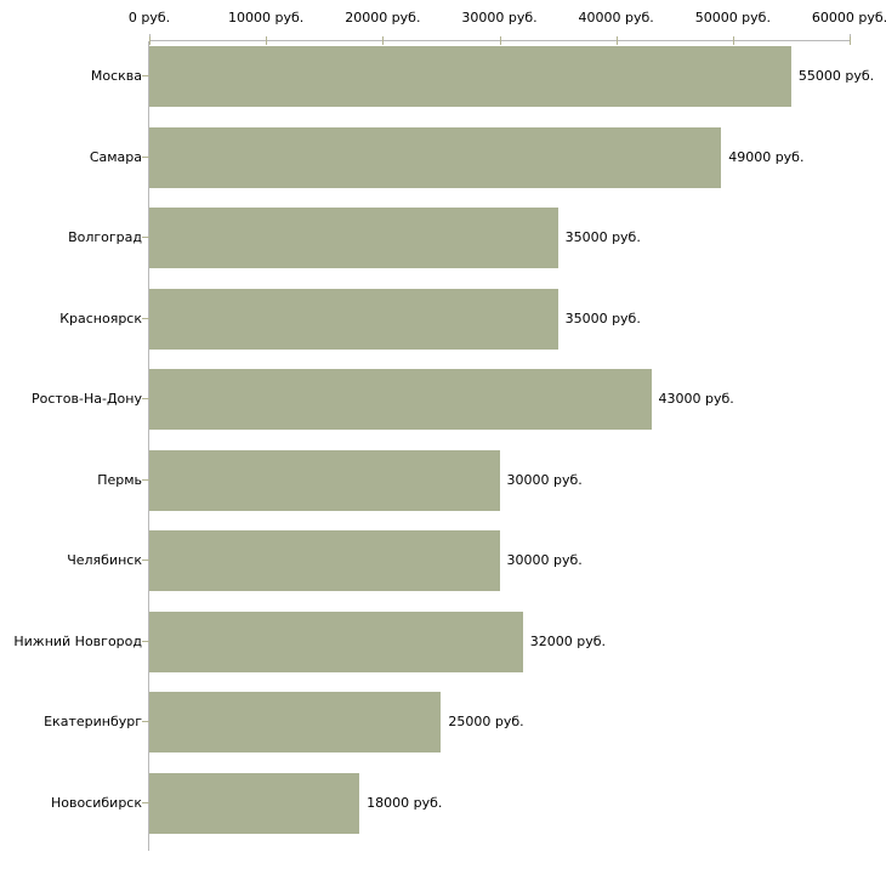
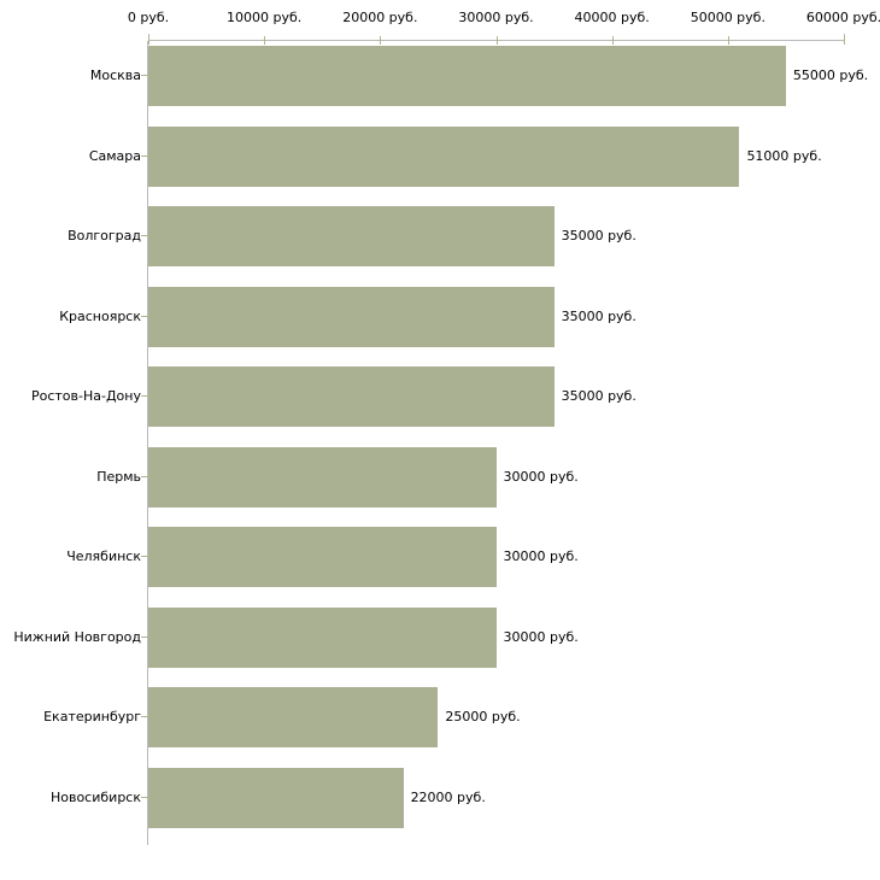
Самара: 49000 -> 51000
Ростов-На-Дону: 43000 -> 35000
Нижний Новгород: 32000 -> 30000
Новосибирск: 18000 -> 22000
